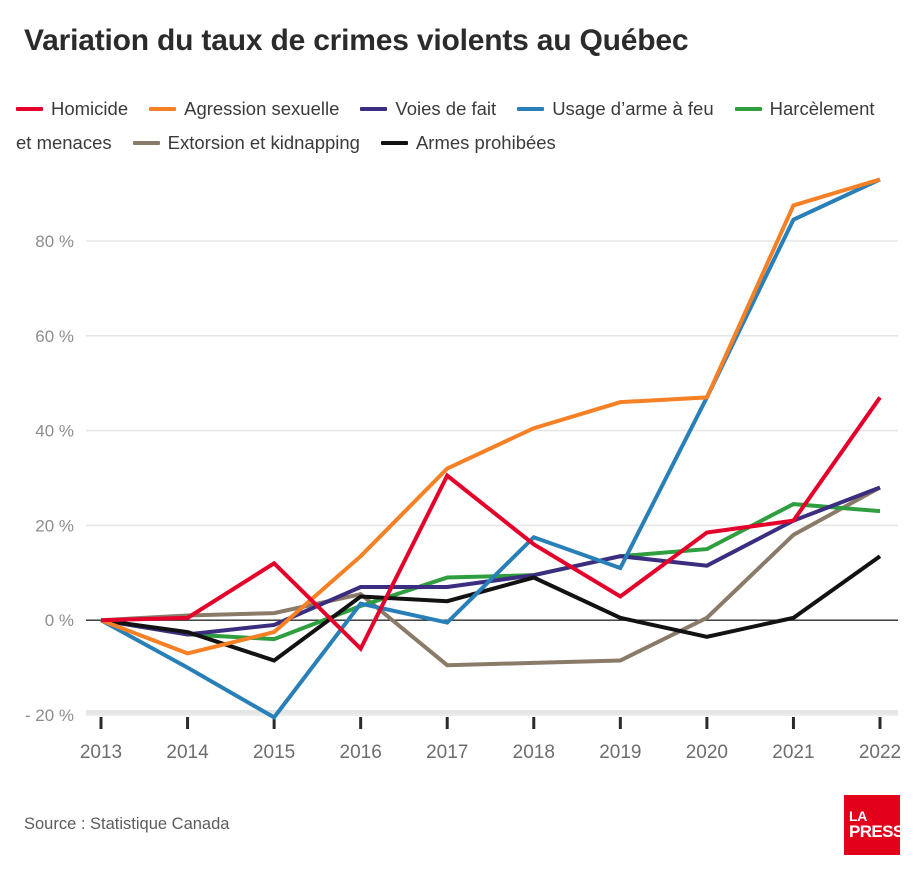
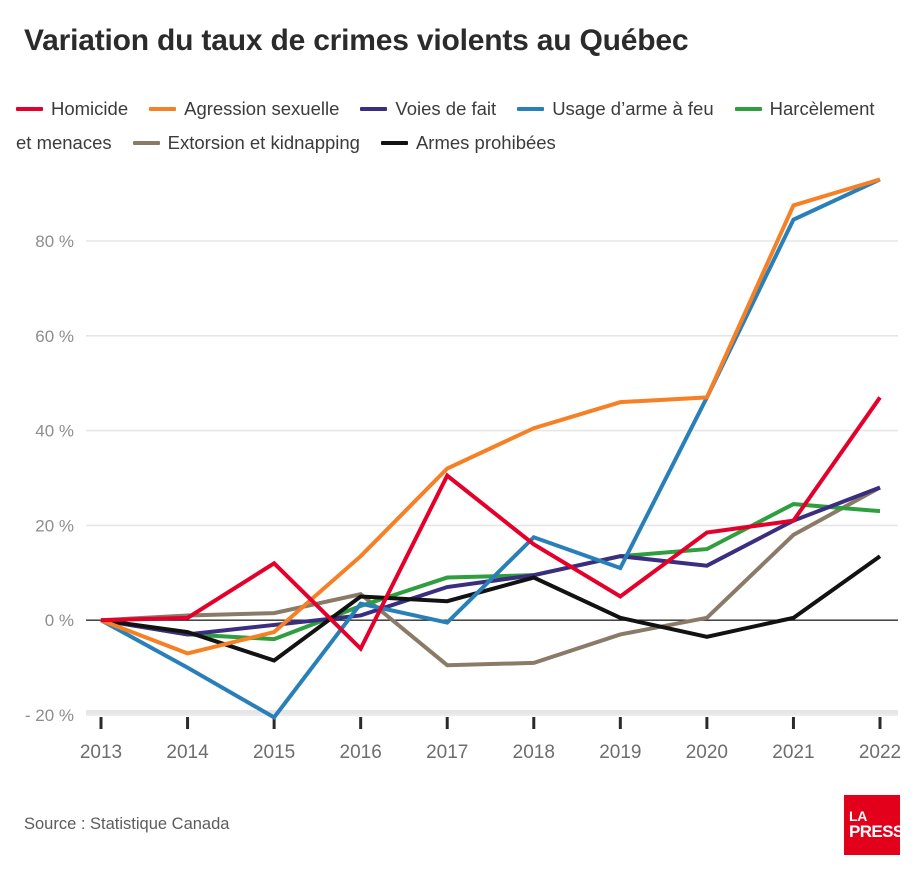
Voies de fait/2016: 7% -> 1%
Extorsion et kidnapping/2019: -8% -> -3%
